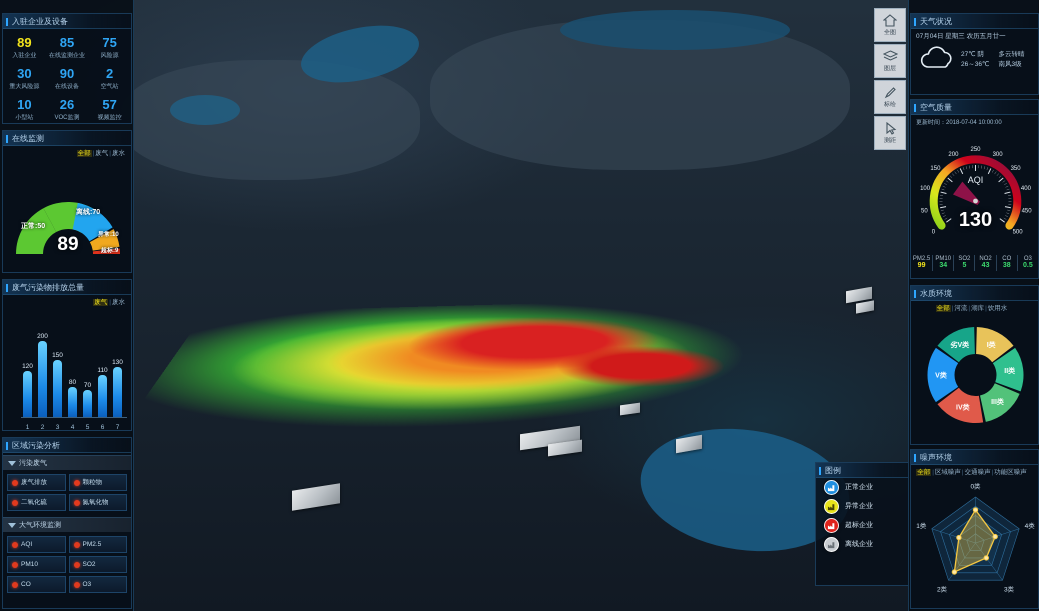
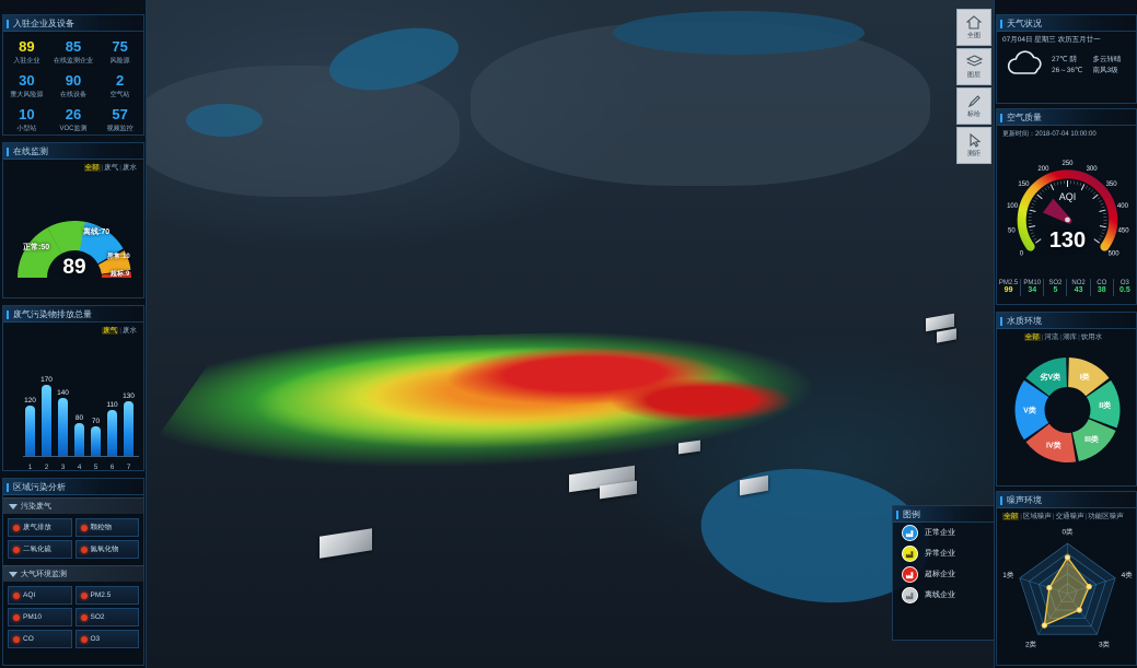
废气污染物排放总量/2: 200 -> 170
废气污染物排放总量/3: 150 -> 140
